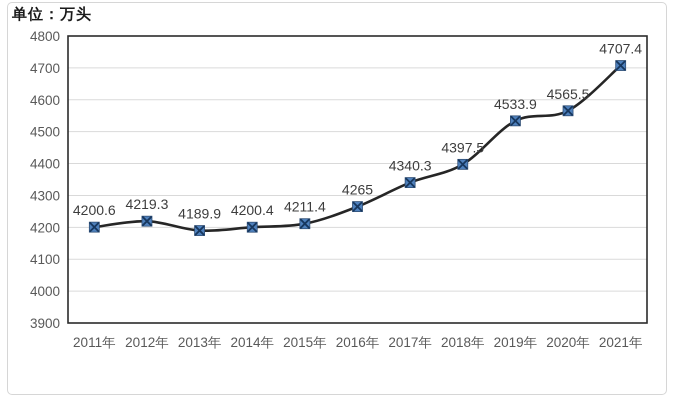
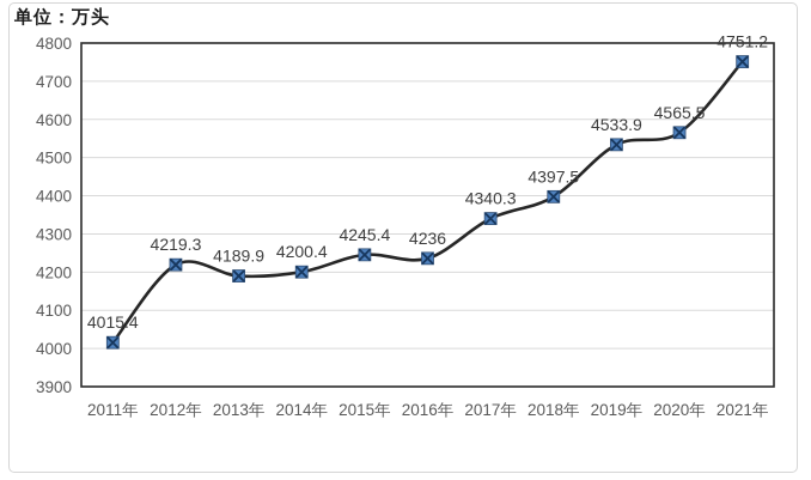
2011年: 4200.6 -> 4015.4
2015年: 4211.4 -> 4245.4
2016年: 4265 -> 4236
2021年: 4707.4 -> 4751.2
